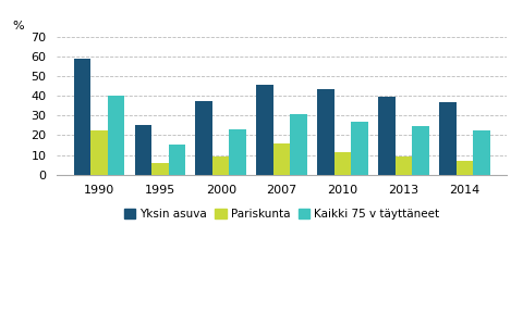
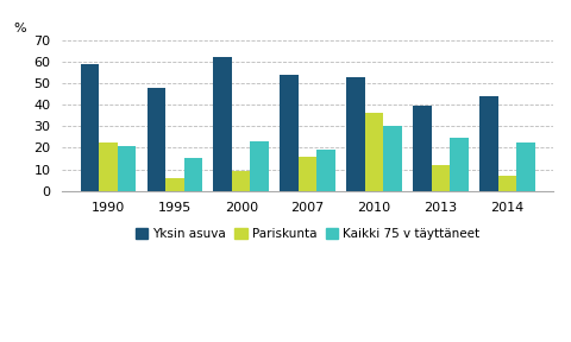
Kaikki 75 v täyttäneet/1990: 40 -> 21
Yksin asuva/1995: 26 -> 48
Yksin asuva/2000: 38 -> 62
Yksin asuva/2007: 46 -> 54
Kaikki 75 v täyttäneet/2007: 30 -> 19
Yksin asuva/2010: 44 -> 53
Pariskunta/2010: 12 -> 36
Kaikki 75 v täyttäneet/2010: 27 -> 30
Pariskunta/2013: 9 -> 12
Yksin asuva/2014: 37 -> 44
